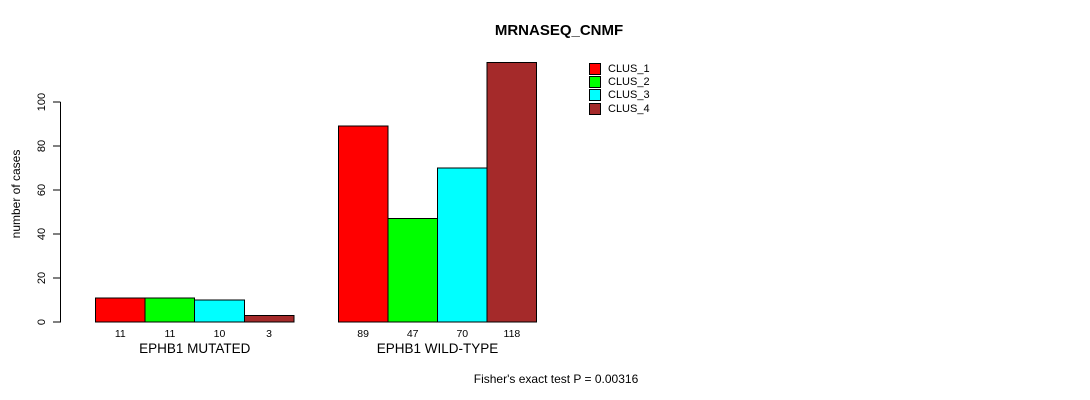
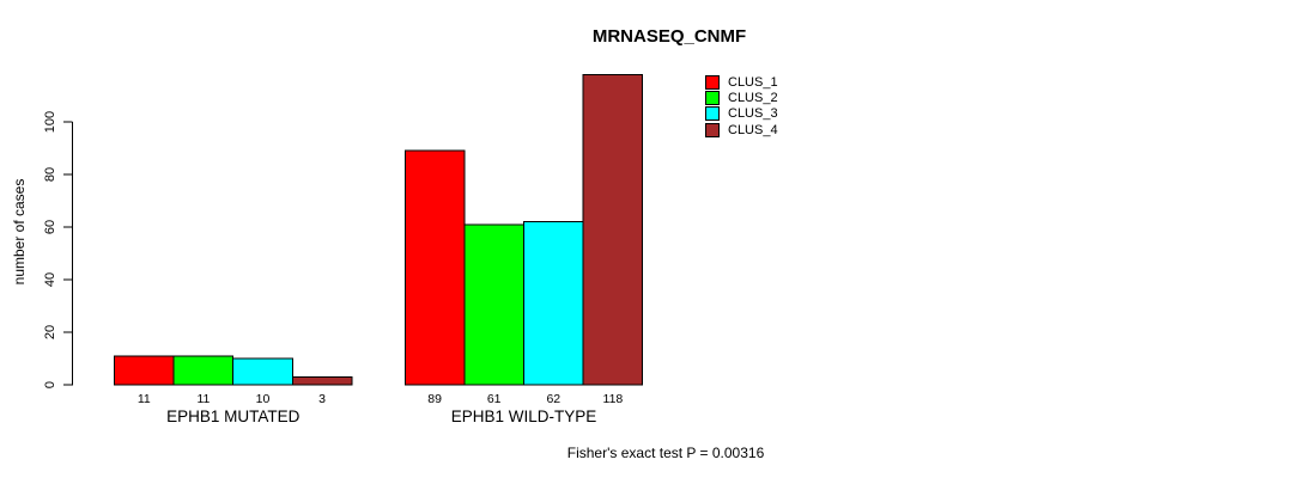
CLUS_2/EPHB1 WILD-TYPE: 47 -> 61
CLUS_3/EPHB1 WILD-TYPE: 70 -> 62
